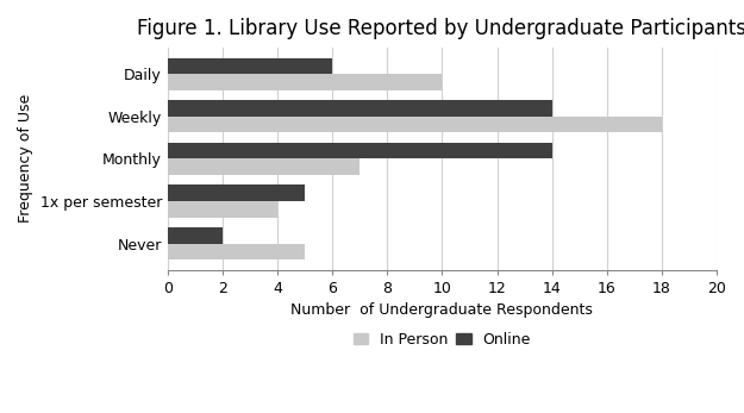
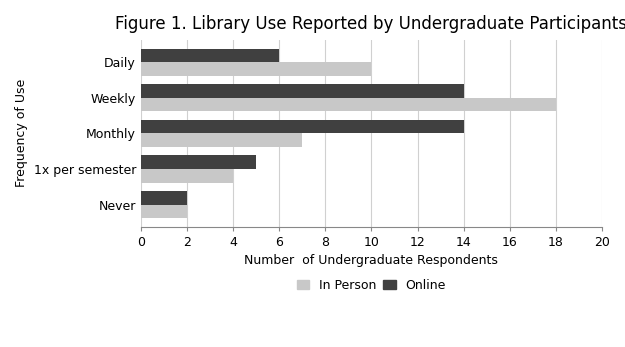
In Person/Never: 5 -> 2
